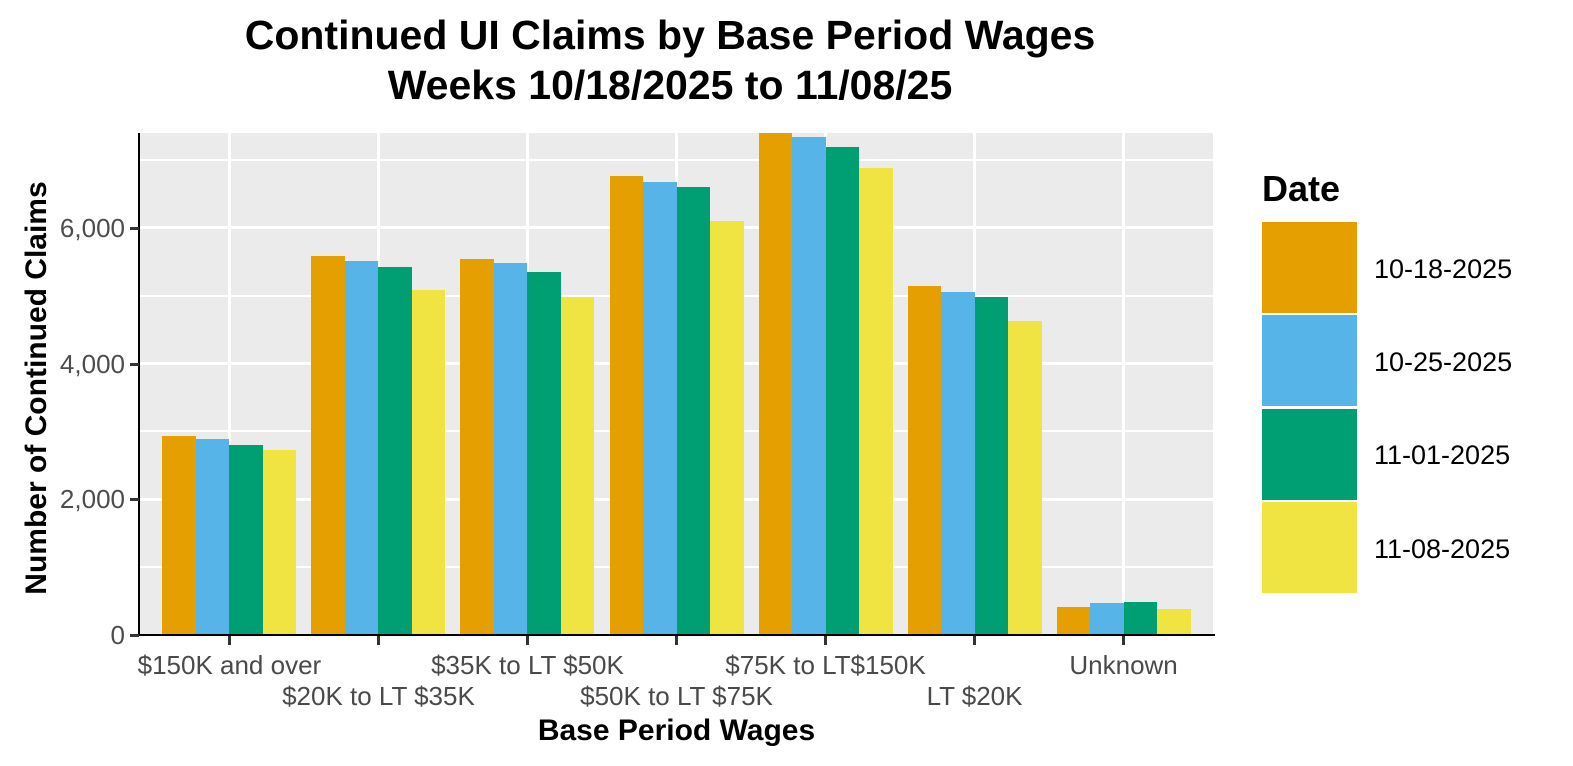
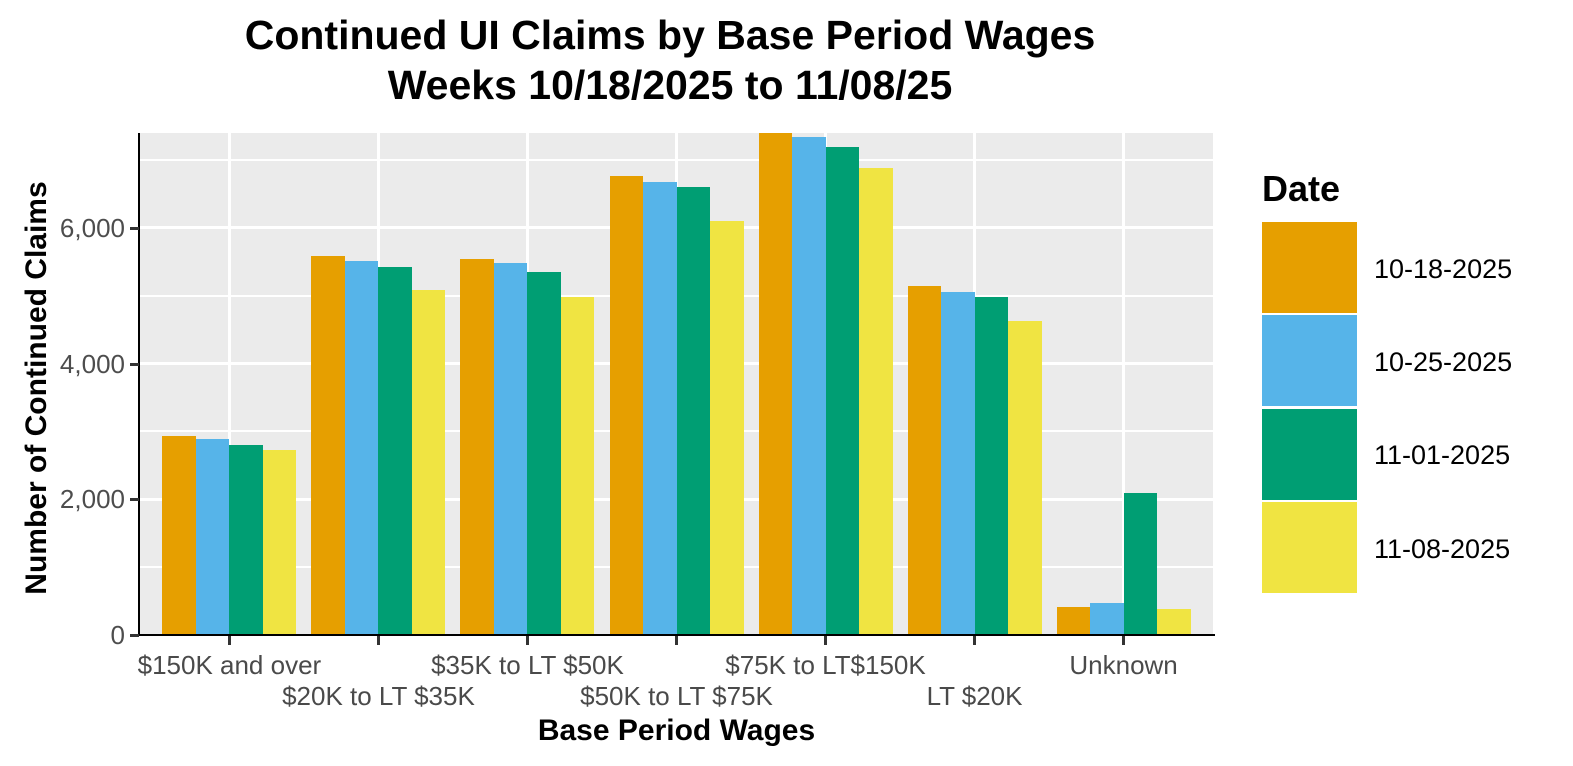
11-01-2025/Unknown: 500 -> 2100
